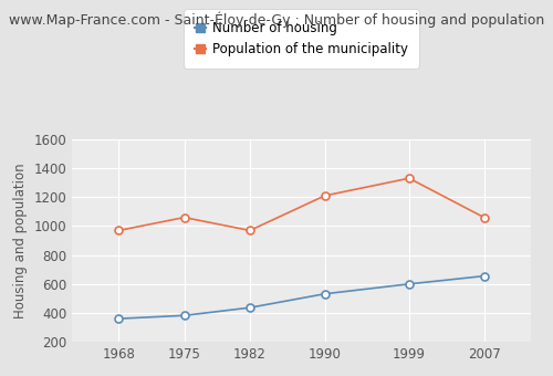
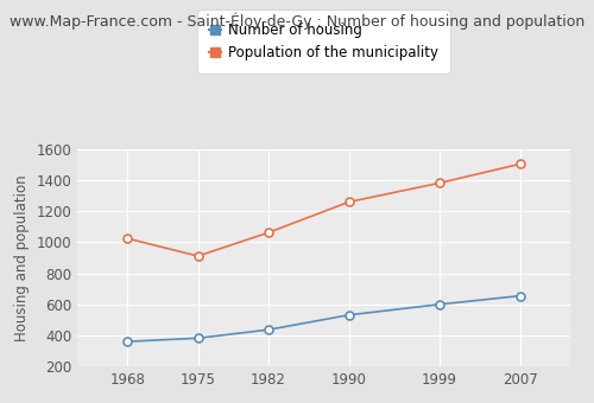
Population of the municipality/1968: 970 -> 1020
Population of the municipality/1975: 1060 -> 910
Population of the municipality/1982: 970 -> 1060
Population of the municipality/1990: 1210 -> 1260
Population of the municipality/1999: 1330 -> 1380
Population of the municipality/2007: 1060 -> 1500
